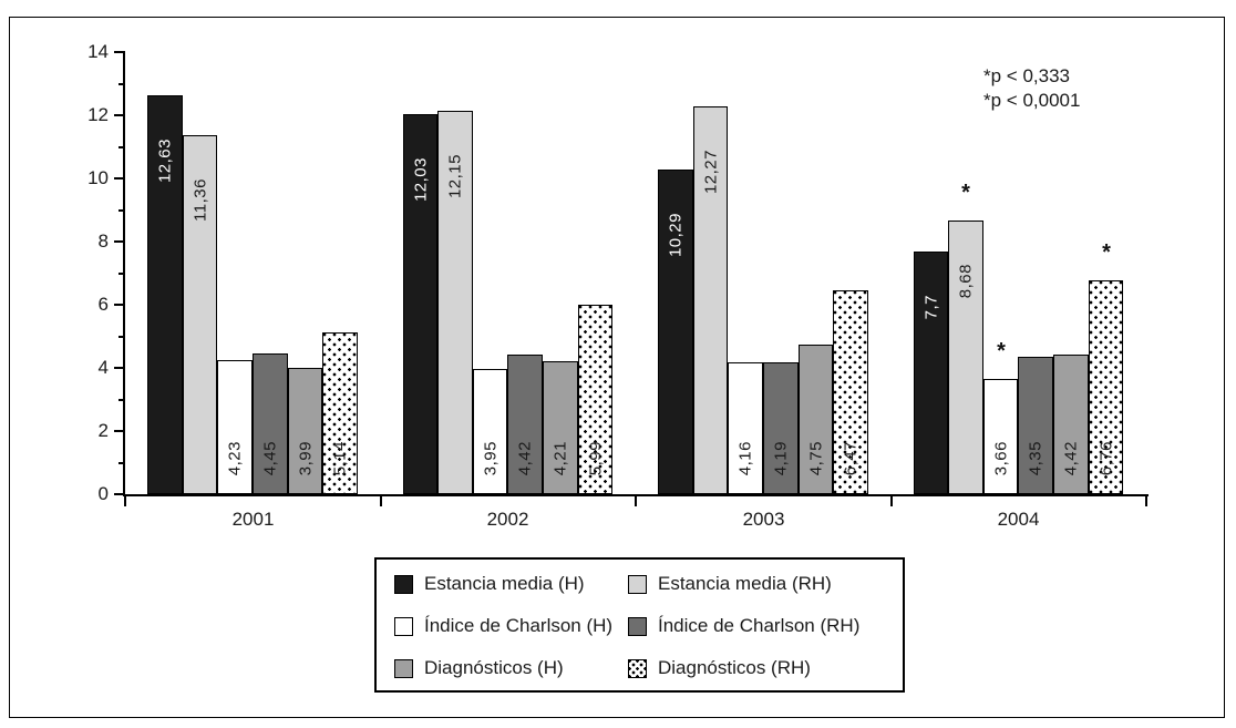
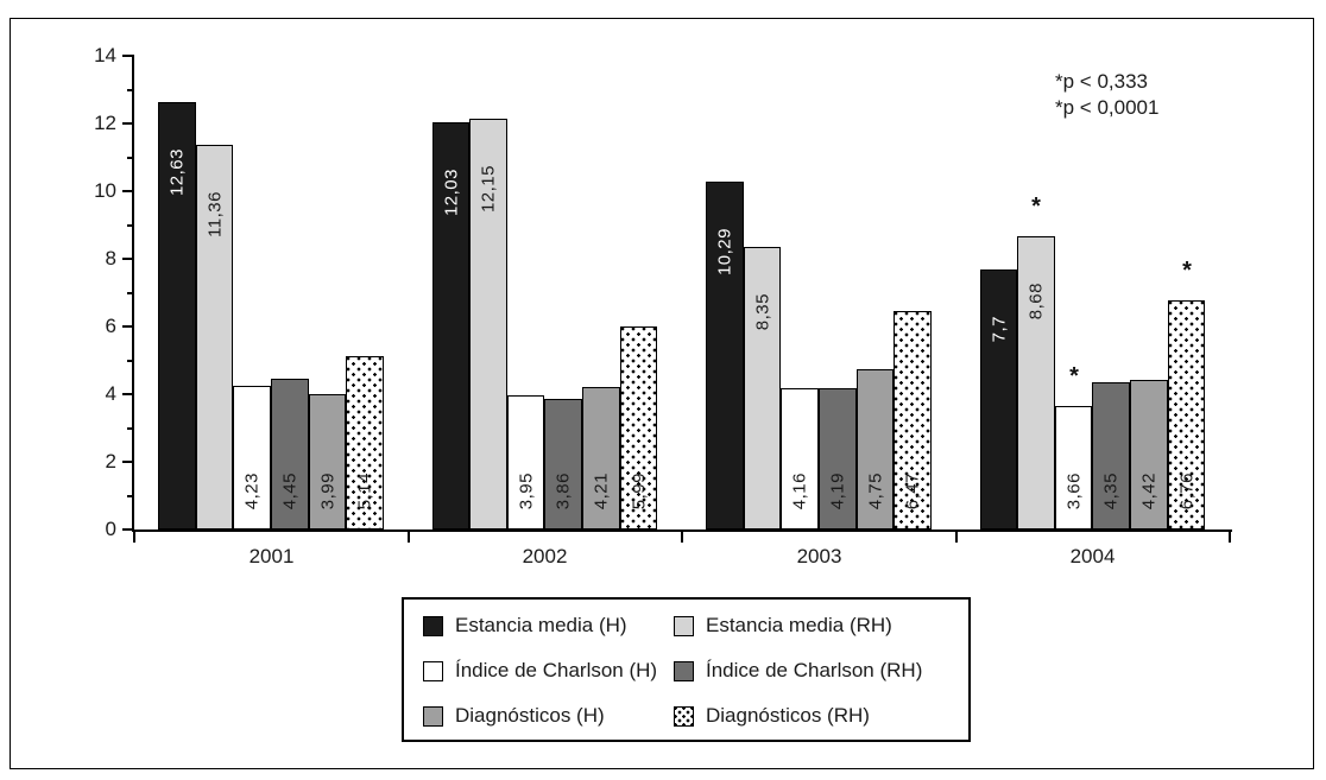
Índice de Charlson (RH)/2002: 4,42 -> 3,86
Estancia media (RH)/2003: 12,27 -> 8,35
